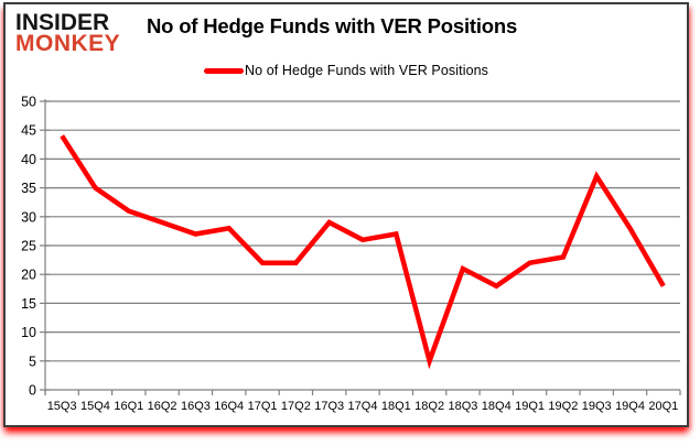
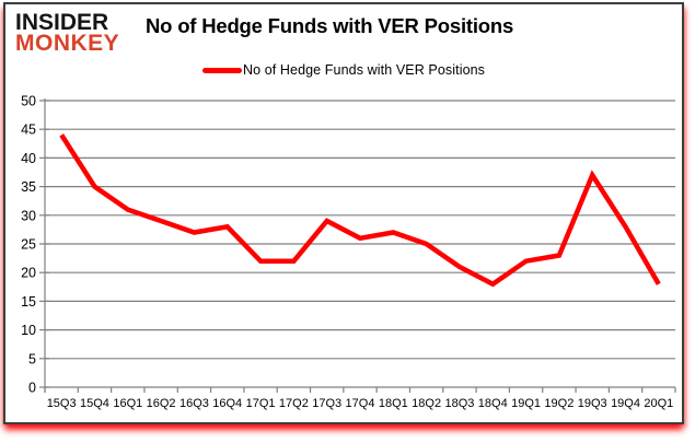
18Q2: 5 -> 25
